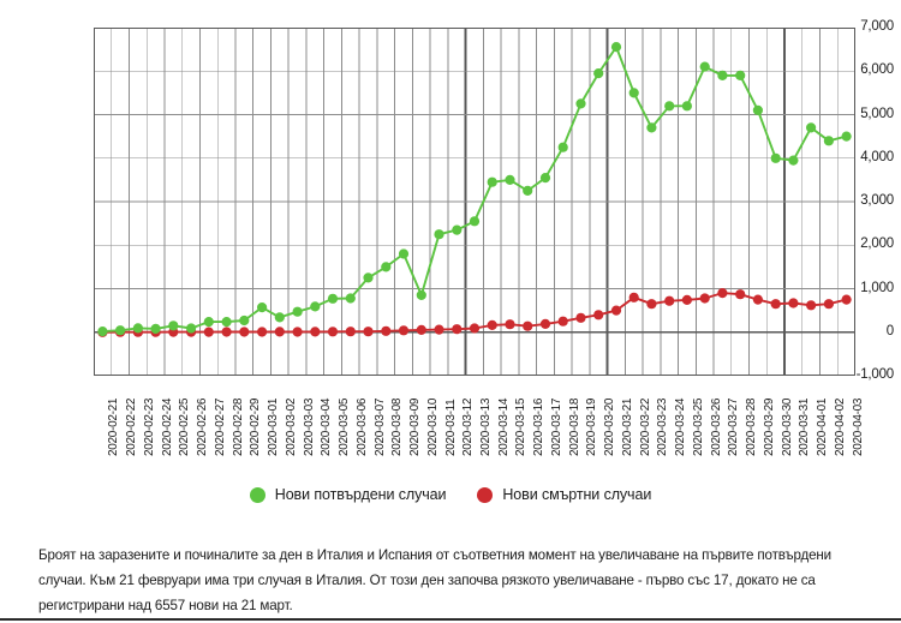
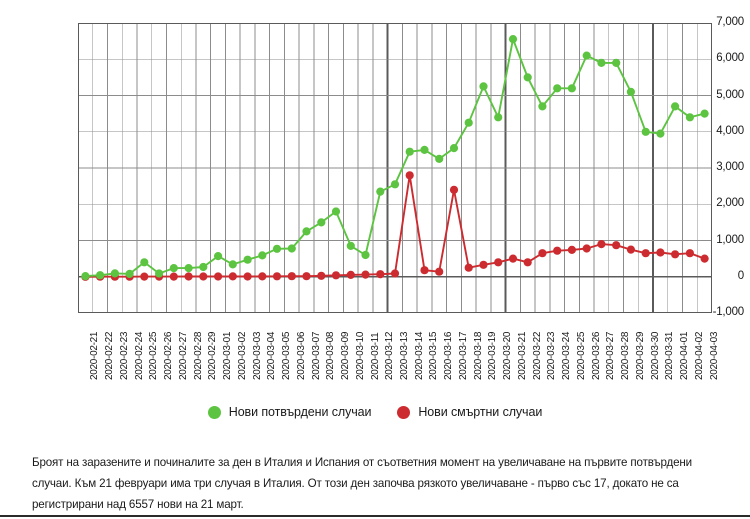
Нови потвърдени случаи/2020-02-25: 200 -> 400
Нови потвърдени случаи/2020-03-11: 2200 -> 600
Нови смъртни случаи/2020-03-14: 200 -> 2800
Нови смъртни случаи/2020-03-17: 200 -> 2400
Нови потвърдени случаи/2020-03-20: 6000 -> 4400
Нови смъртни случаи/2020-03-22: 800 -> 400
Нови смъртни случаи/2020-04-03: 800 -> 500
